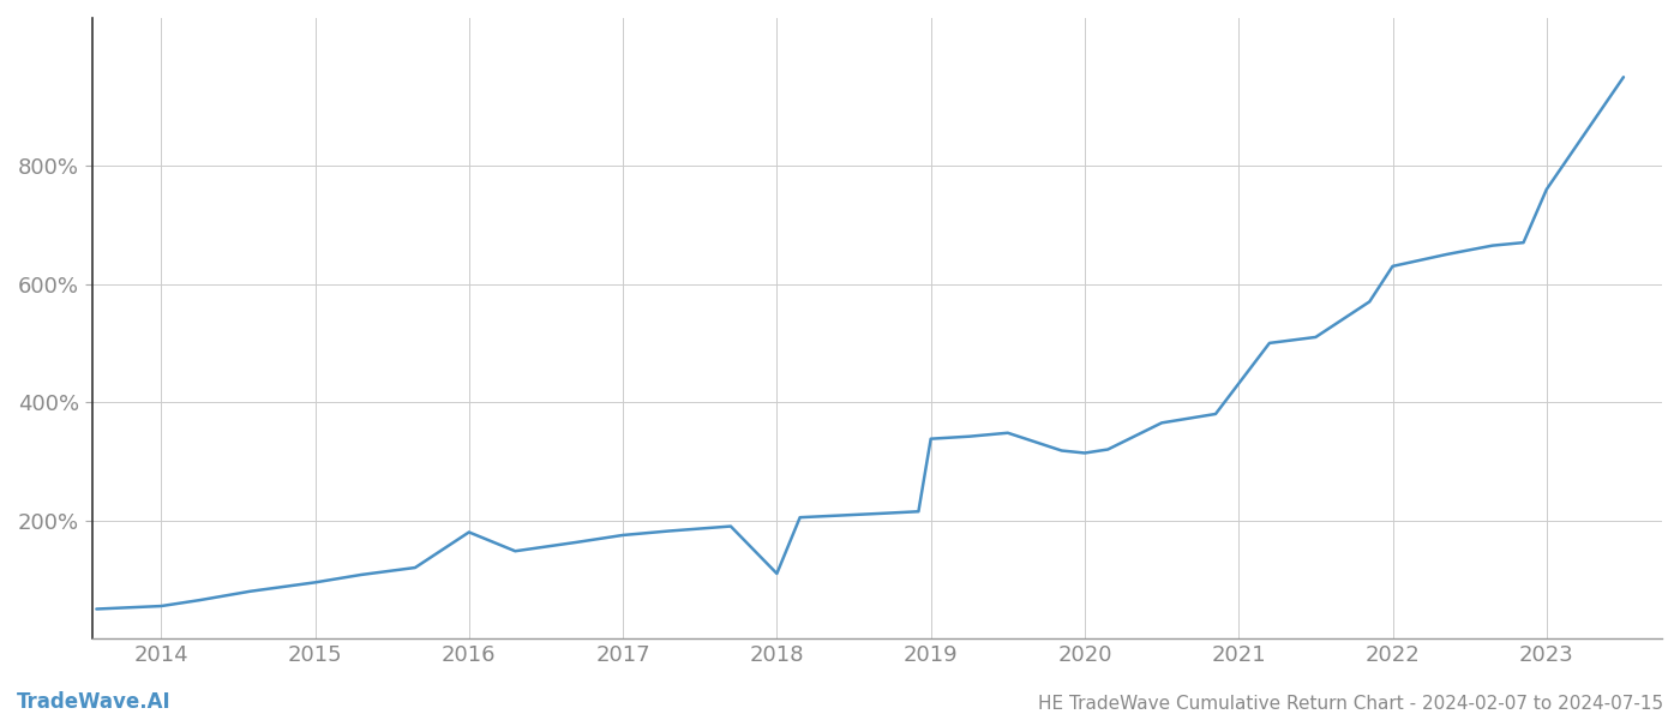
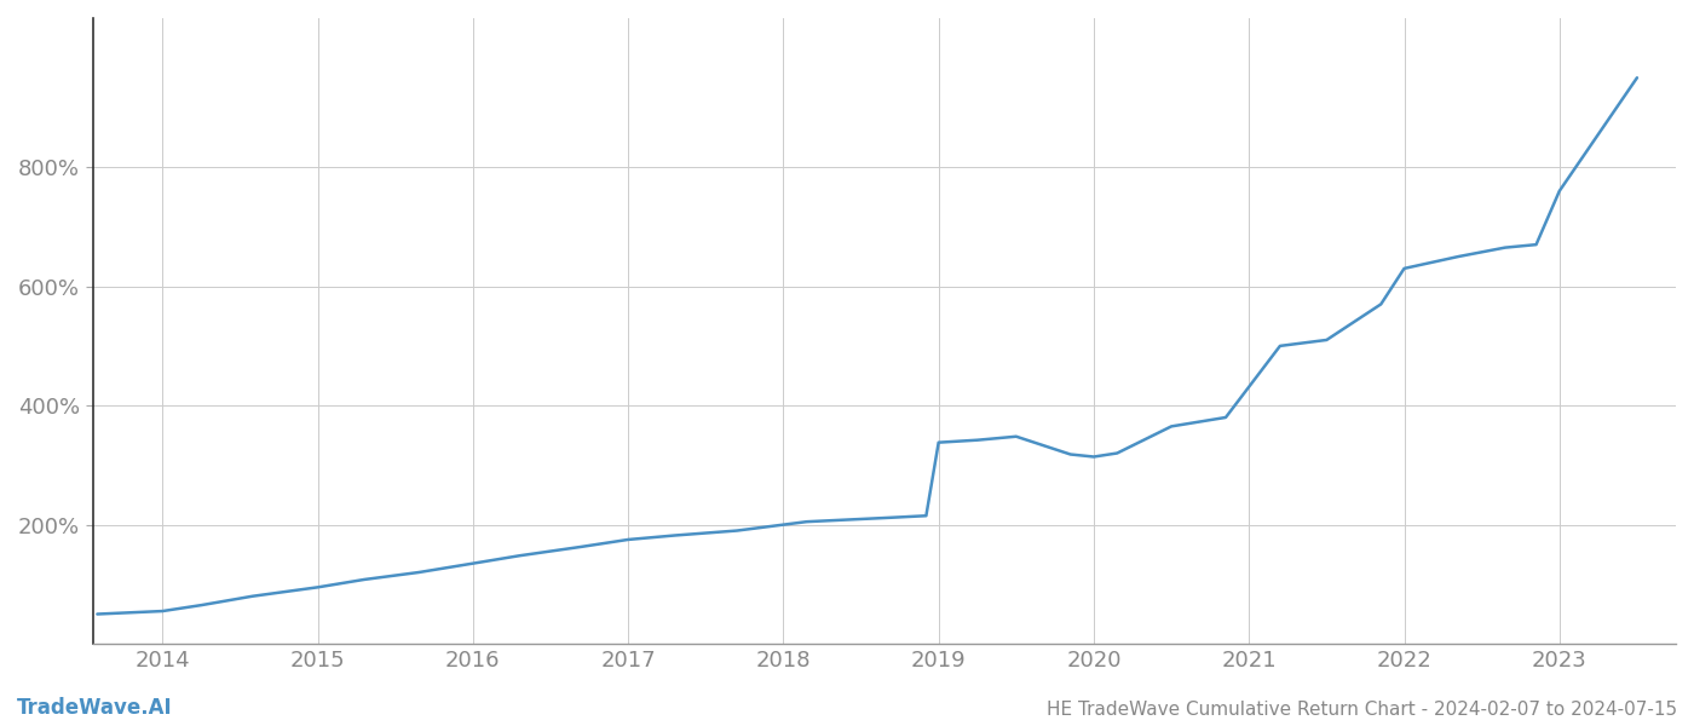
2016: 180% -> 135%
2018: 110% -> 200%
